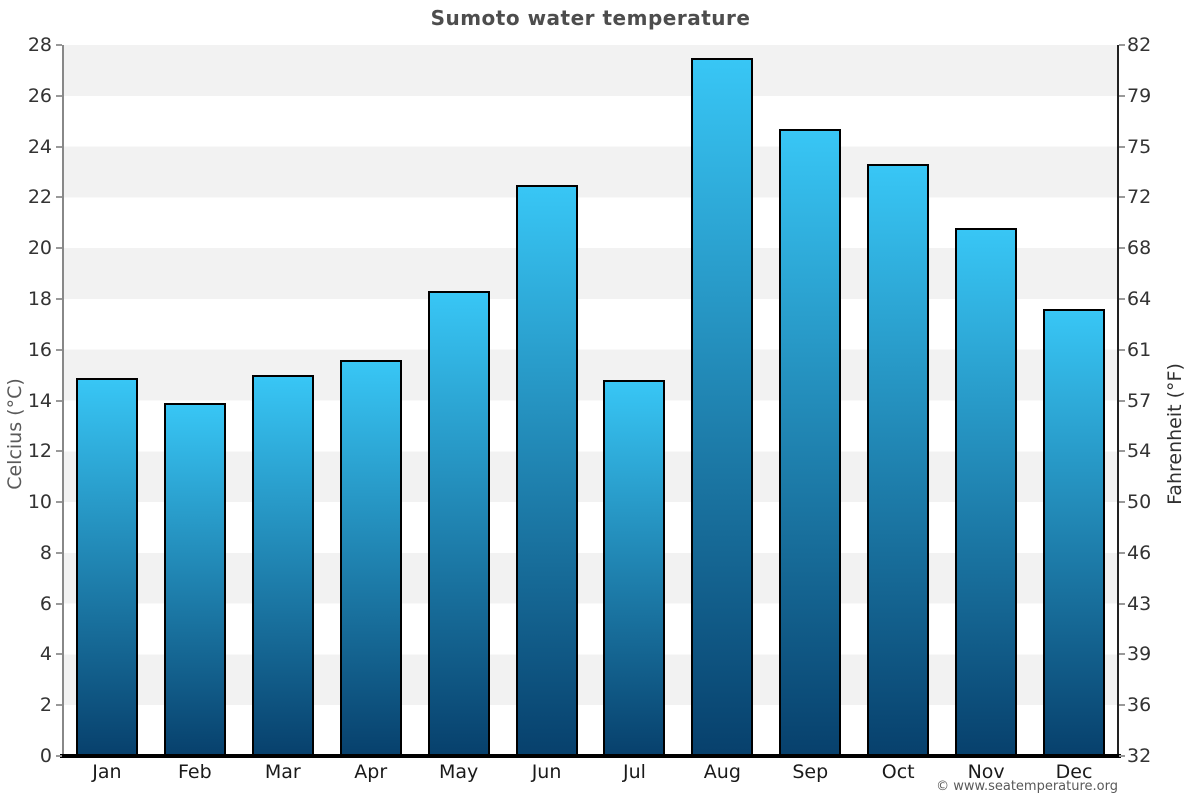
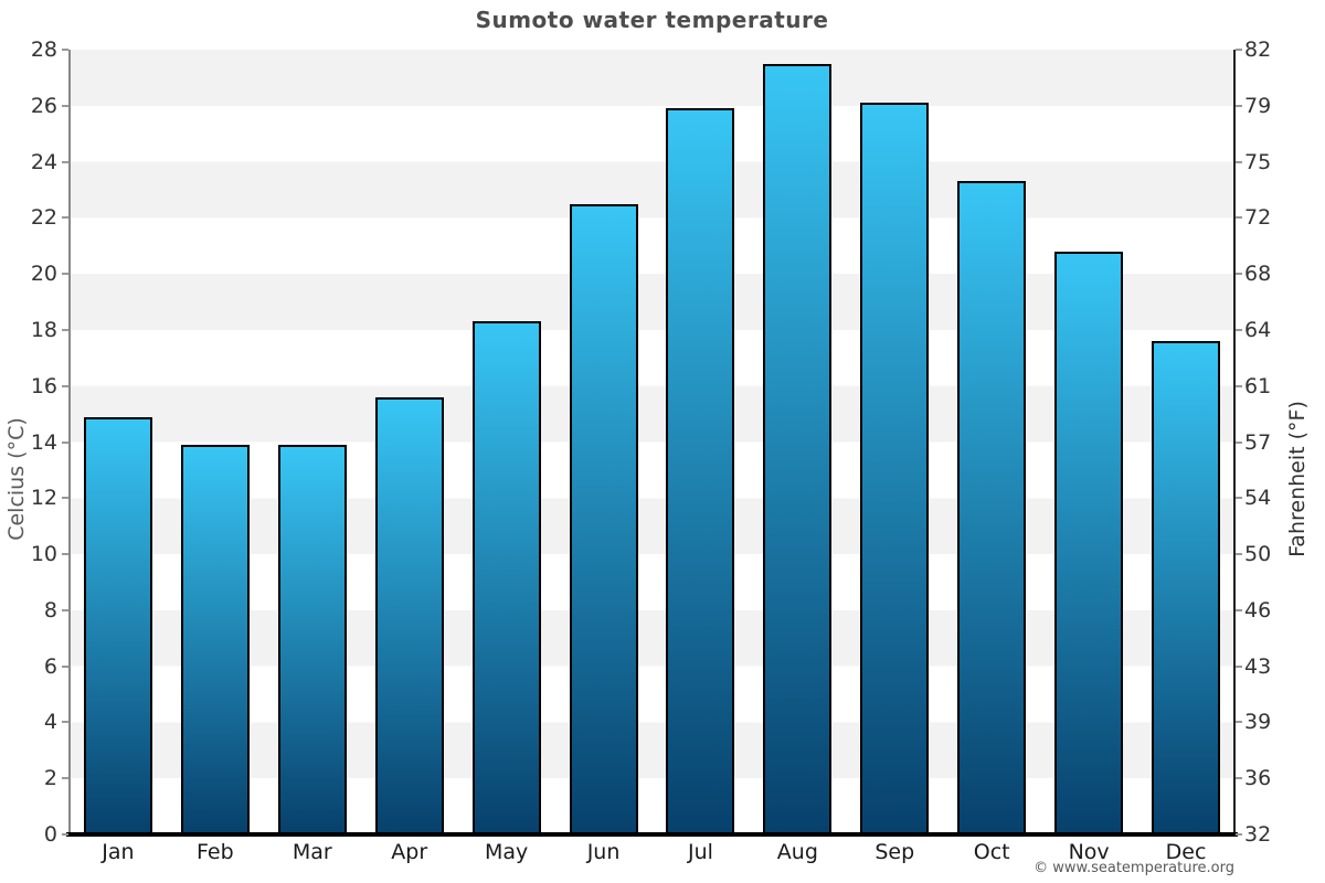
Mar: 15.0 -> 13.9
Jul: 14.8 -> 25.9
Sep: 24.7 -> 26.1
